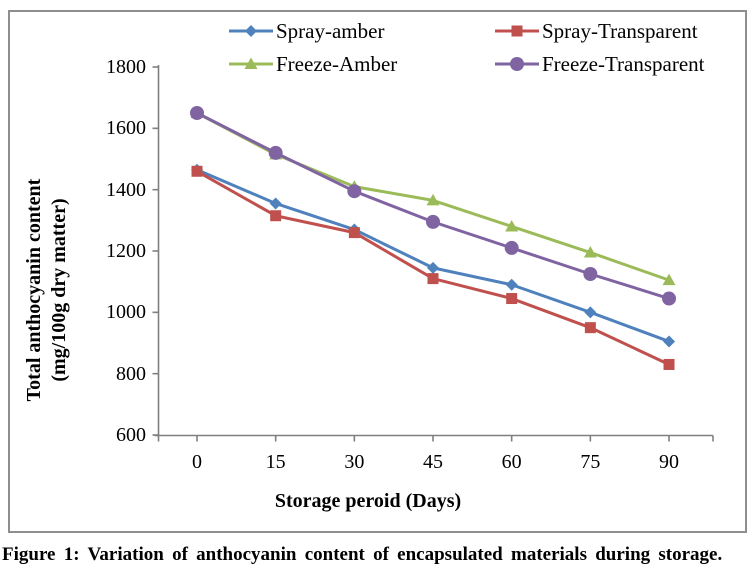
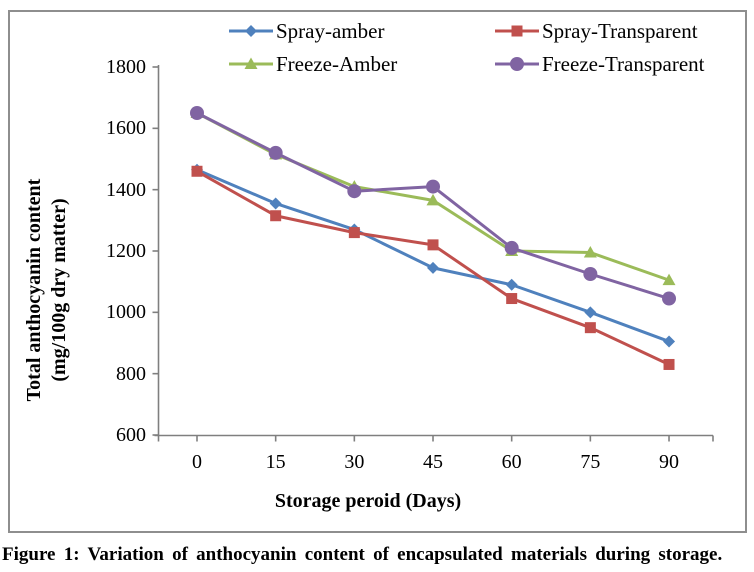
Spray-Transparent/45: 1110 -> 1220
Freeze-Transparent/45: 1300 -> 1410
Freeze-Amber/60: 1280 -> 1200
